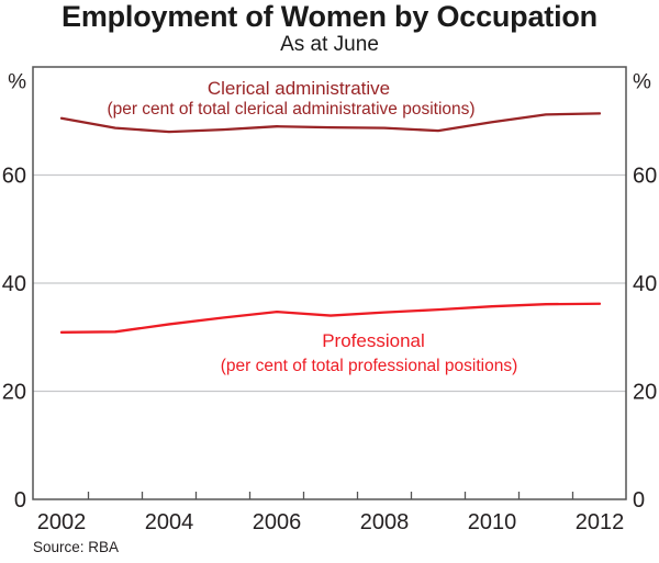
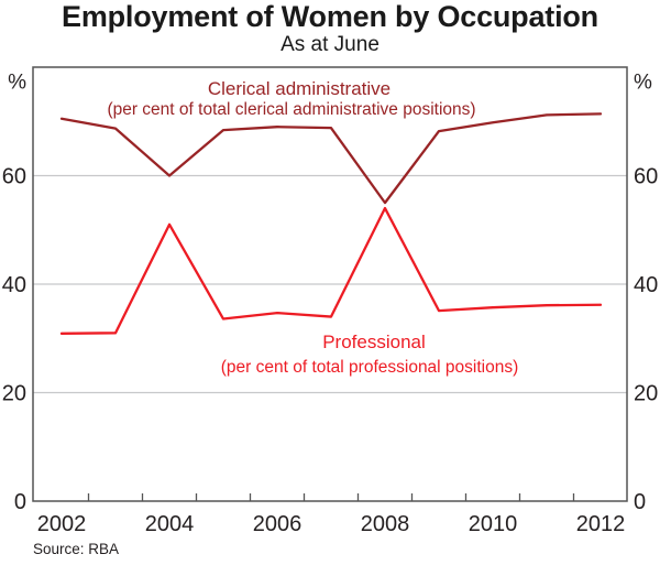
Clerical administrative/2004: 68 -> 60
Professional/2004: 32 -> 51
Clerical administrative/2008: 69 -> 55
Professional/2008: 35 -> 54
